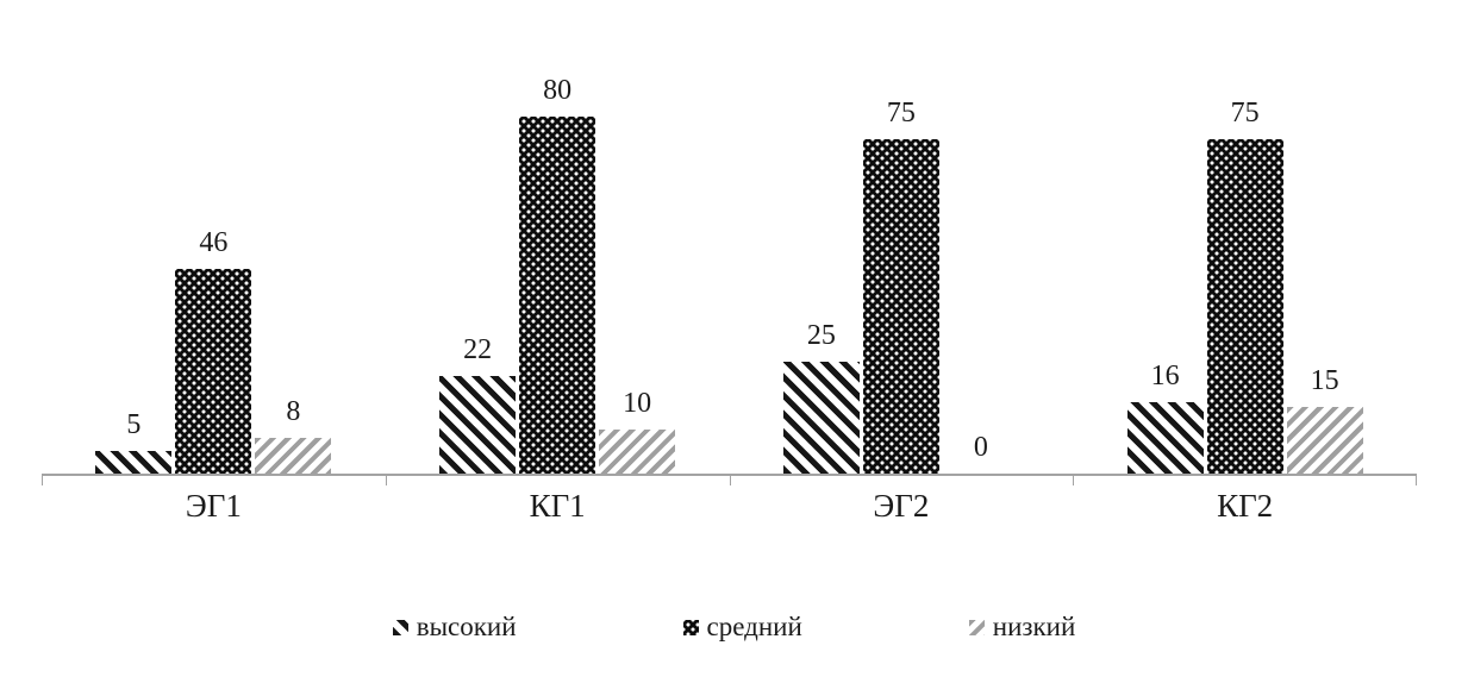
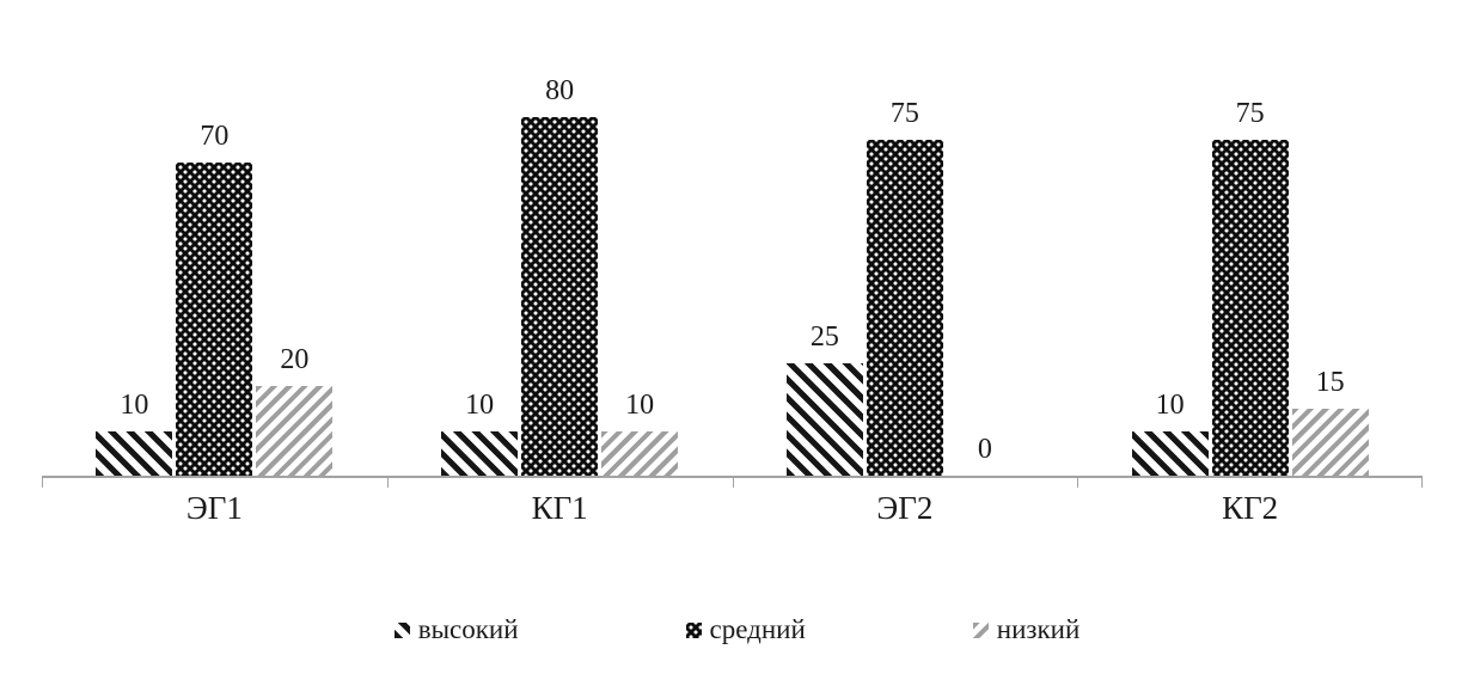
высокий/ЭГ1: 5 -> 10
средний/ЭГ1: 46 -> 70
низкий/ЭГ1: 8 -> 20
высокий/КГ1: 22 -> 10
высокий/КГ2: 16 -> 10
